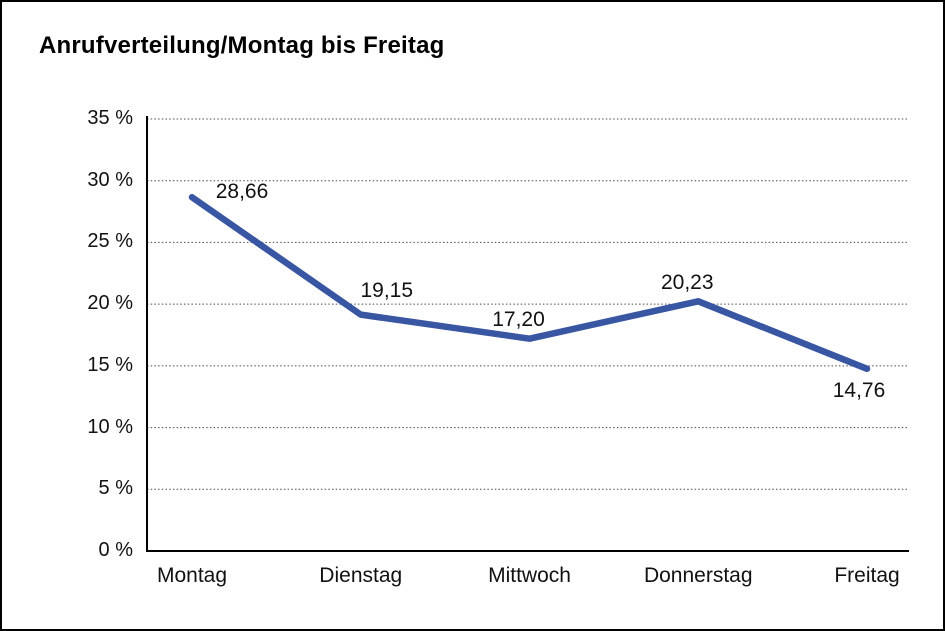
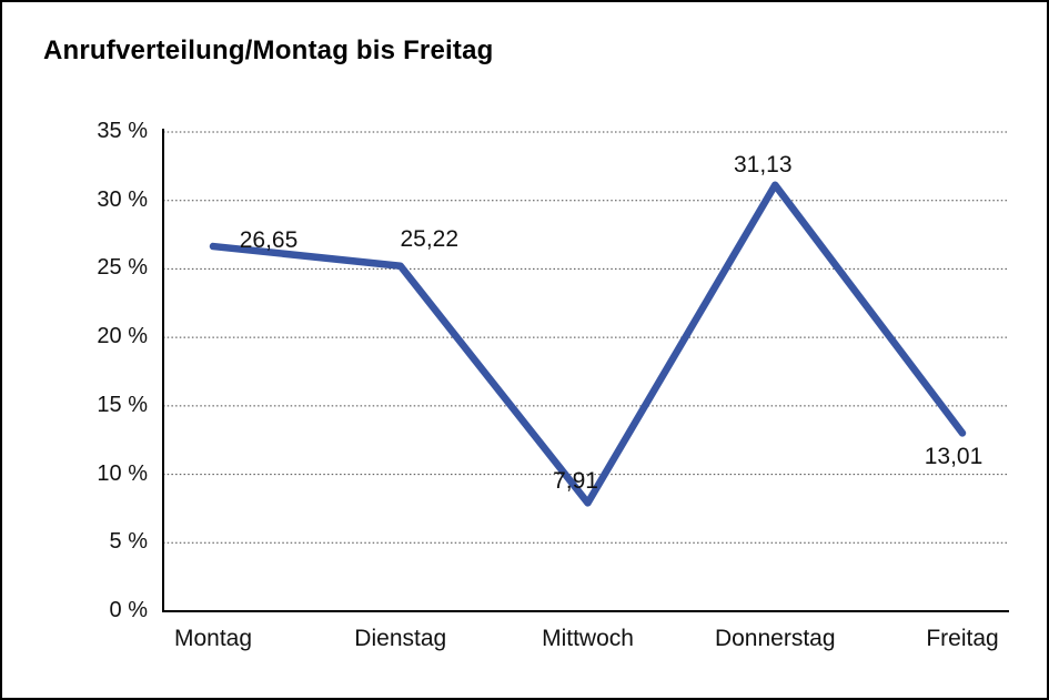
Montag: 28,66 -> 26,65
Dienstag: 19,15 -> 25,22
Mittwoch: 17,20 -> 7,91
Donnerstag: 20,23 -> 31,13
Freitag: 14,76 -> 13,01
